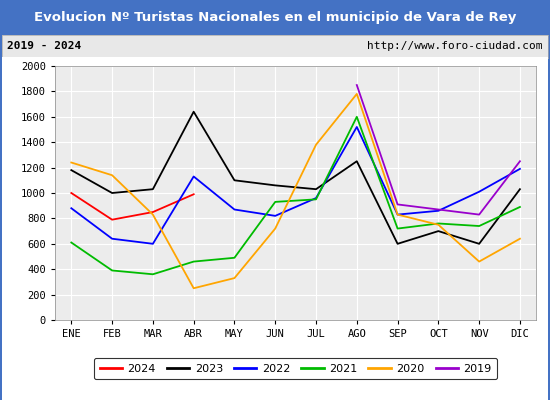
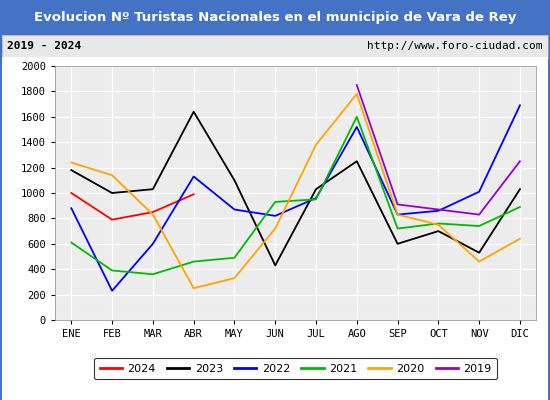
2022/FEB: 640 -> 230
2023/JUN: 1060 -> 430
2023/NOV: 600 -> 530
2022/DIC: 1190 -> 1690
